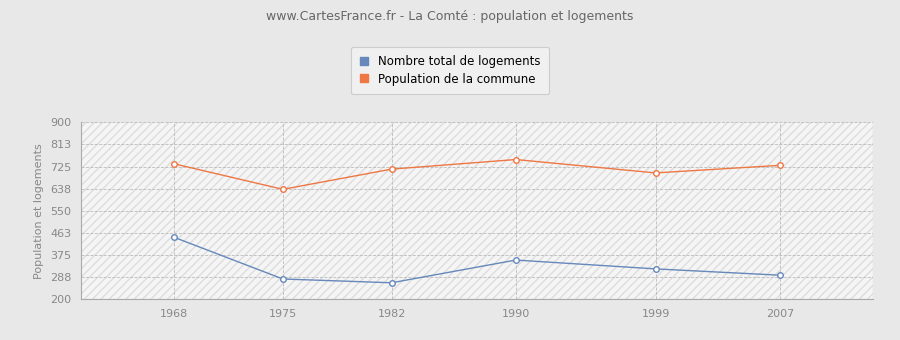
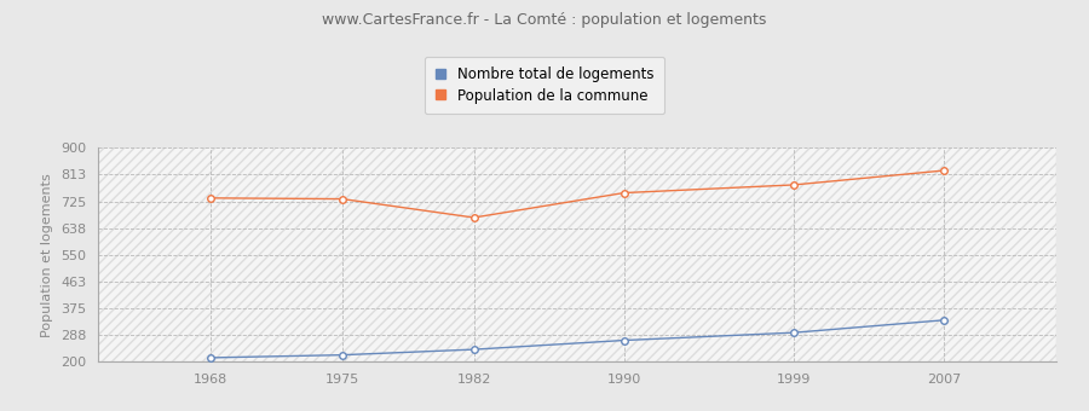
Nombre total de logements/1968: 445 -> 213
Nombre total de logements/1975: 280 -> 222
Population de la commune/1975: 635 -> 733
Nombre total de logements/1982: 265 -> 240
Population de la commune/1982: 715 -> 672
Nombre total de logements/1990: 355 -> 270
Nombre total de logements/1999: 320 -> 295
Population de la commune/1999: 700 -> 779
Nombre total de logements/2007: 295 -> 336
Population de la commune/2007: 730 -> 826
